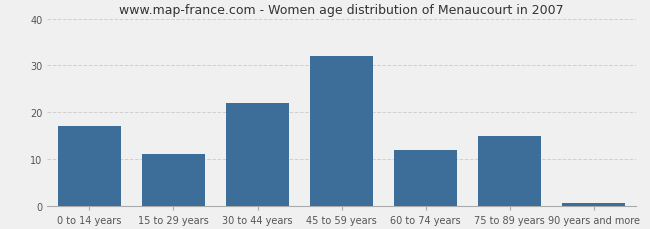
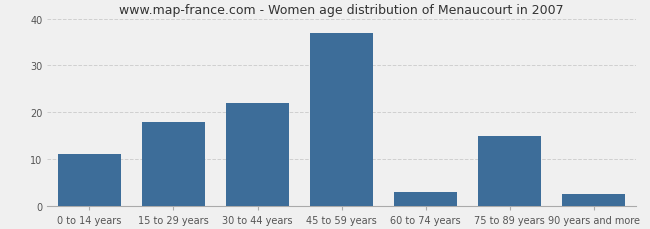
0 to 14 years: 17.0 -> 11.0
15 to 29 years: 11.0 -> 18.0
45 to 59 years: 32.0 -> 37.0
60 to 74 years: 12.0 -> 3.0
90 years and more: 0.5 -> 2.5
